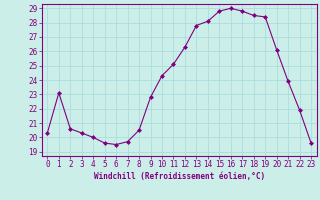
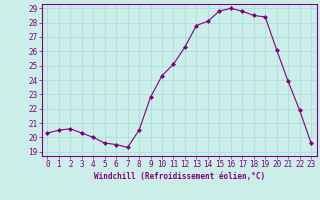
1: 23.1 -> 20.5
7: 19.7 -> 19.3
